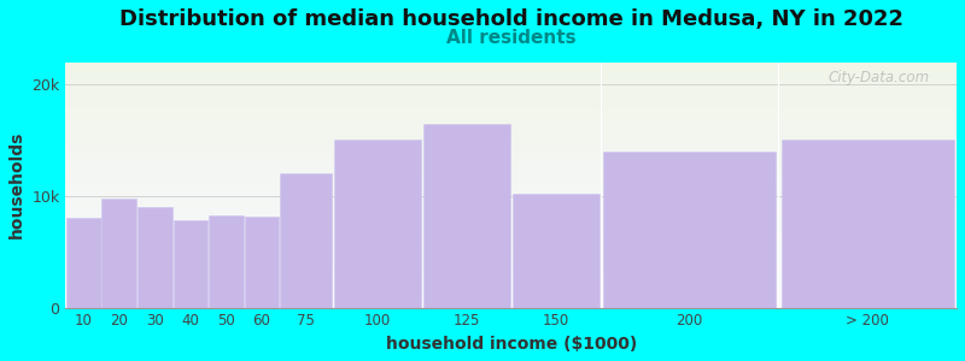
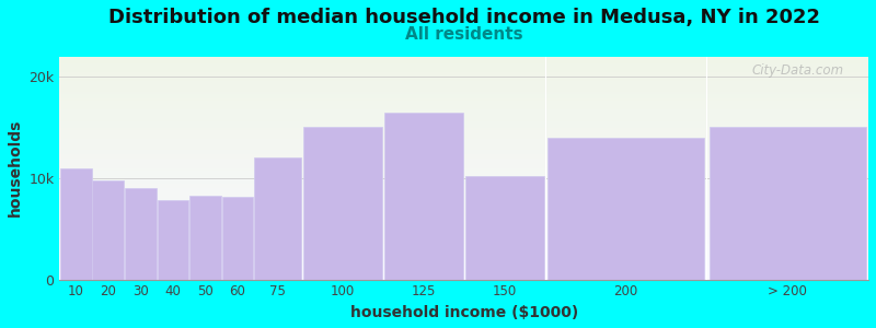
10: 8.0k -> 11.0k
